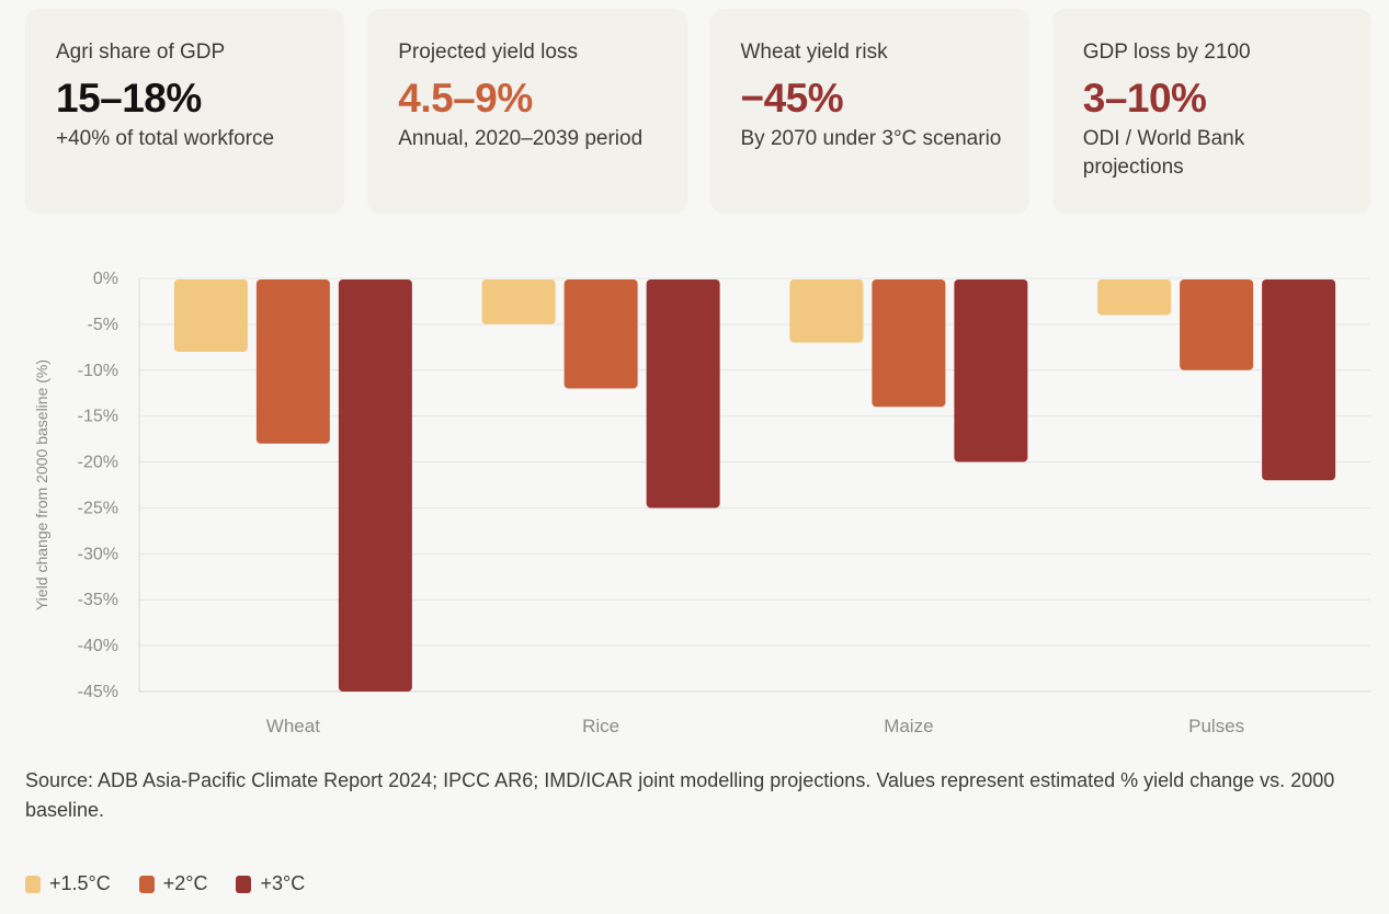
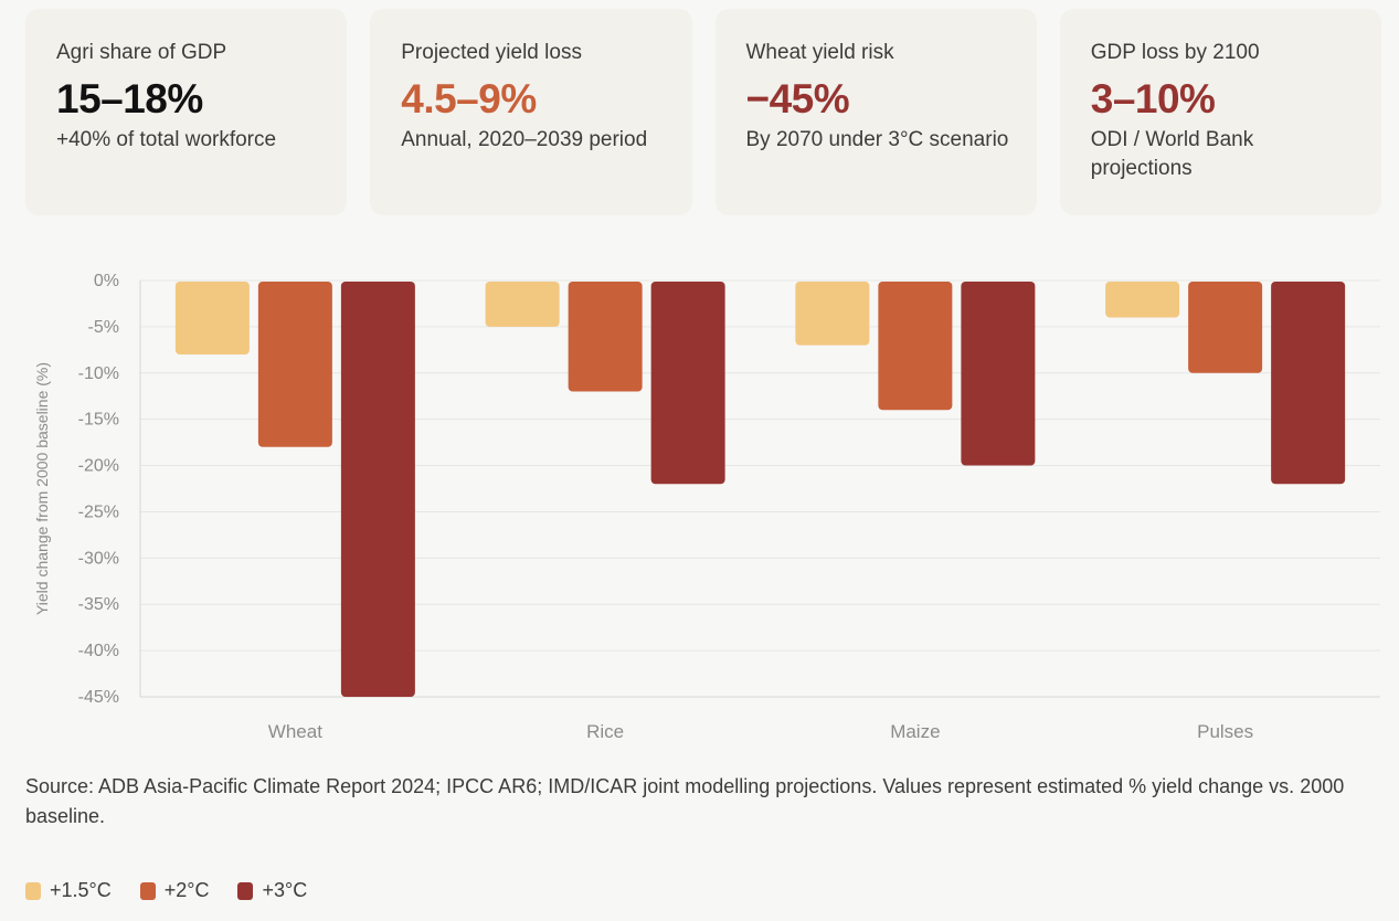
+3°C/Rice: -25% -> -22%
